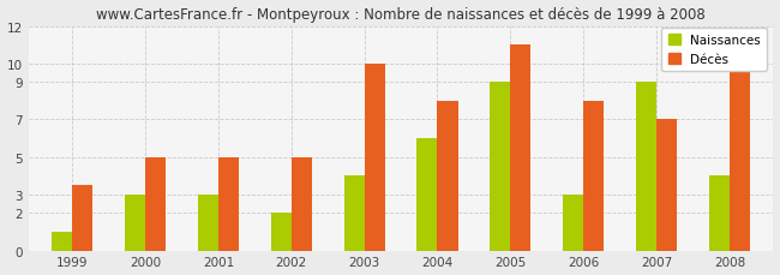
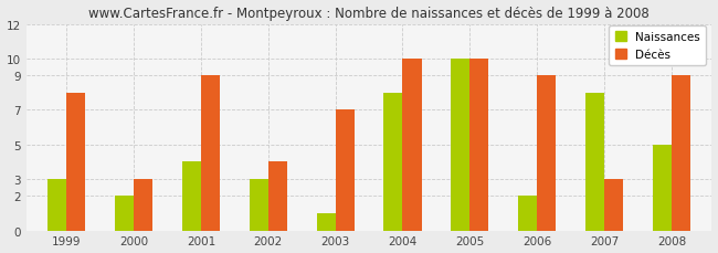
Naissances/1999: 1 -> 3
Décès/1999: 3.5 -> 8.0
Naissances/2000: 3 -> 2
Décès/2000: 5.0 -> 3.0
Naissances/2001: 3 -> 4
Décès/2001: 5.0 -> 9.0
Naissances/2002: 2 -> 3
Décès/2002: 5.0 -> 4.0
Naissances/2003: 4 -> 1
Décès/2003: 10.0 -> 7.0
Naissances/2004: 6 -> 8
Décès/2004: 8.0 -> 10.0
Naissances/2005: 9 -> 10
Décès/2005: 11.0 -> 10.0
Naissances/2006: 3 -> 2
Décès/2006: 8.0 -> 9.0
Naissances/2007: 9 -> 8
Décès/2007: 7.0 -> 3.0
Naissances/2008: 4 -> 5
Décès/2008: 9.5 -> 9.0
